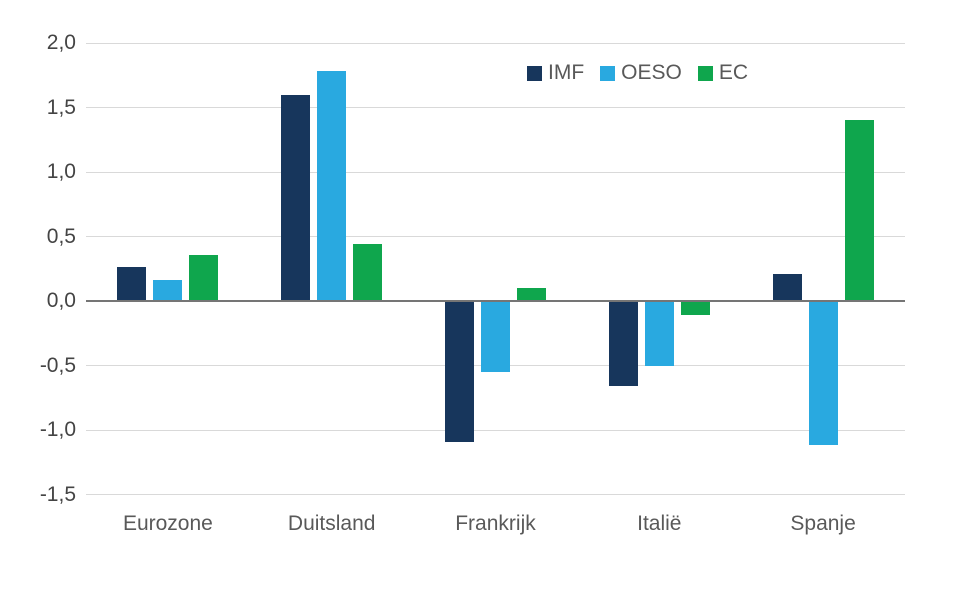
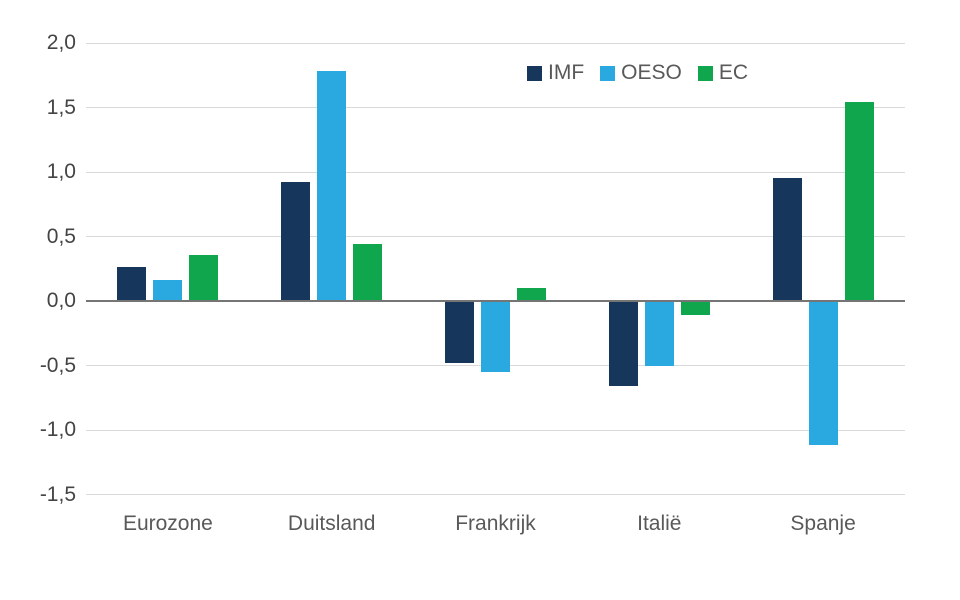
IMF/Duitsland: 1,60 -> 0,92
IMF/Frankrijk: -1,09 -> -0,48
IMF/Spanje: 0,21 -> 0,95
EC/Spanje: 1,40 -> 1,54
